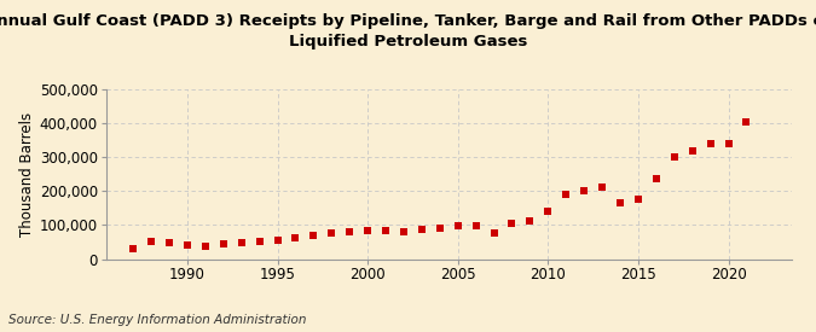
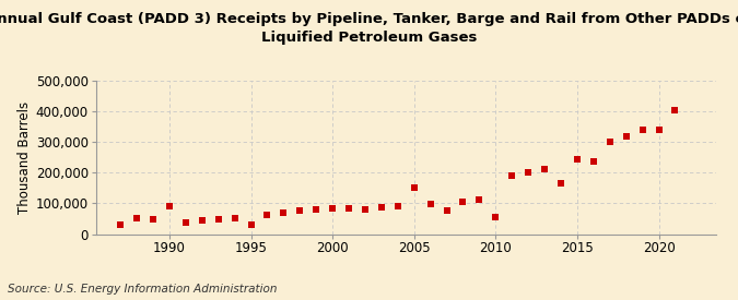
1990: 42,000 -> 90,000
1995: 55,000 -> 30,000
2005: 98,000 -> 150,000
2010: 140,000 -> 55,000
2015: 175,000 -> 245,000
